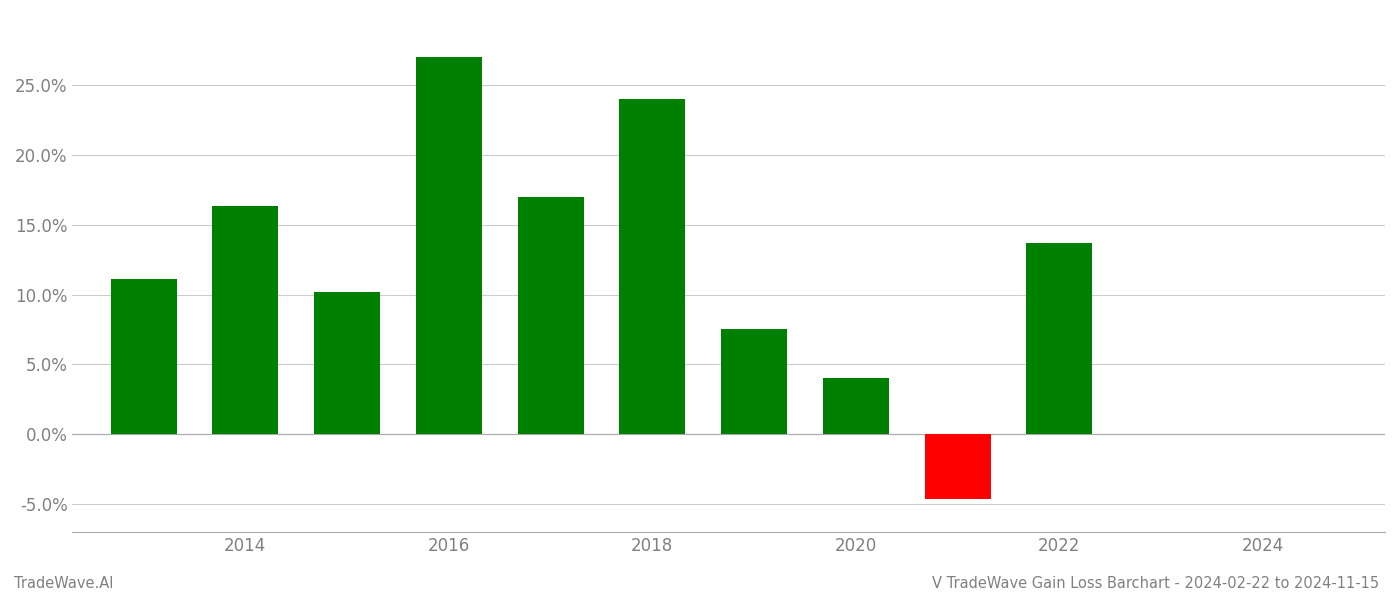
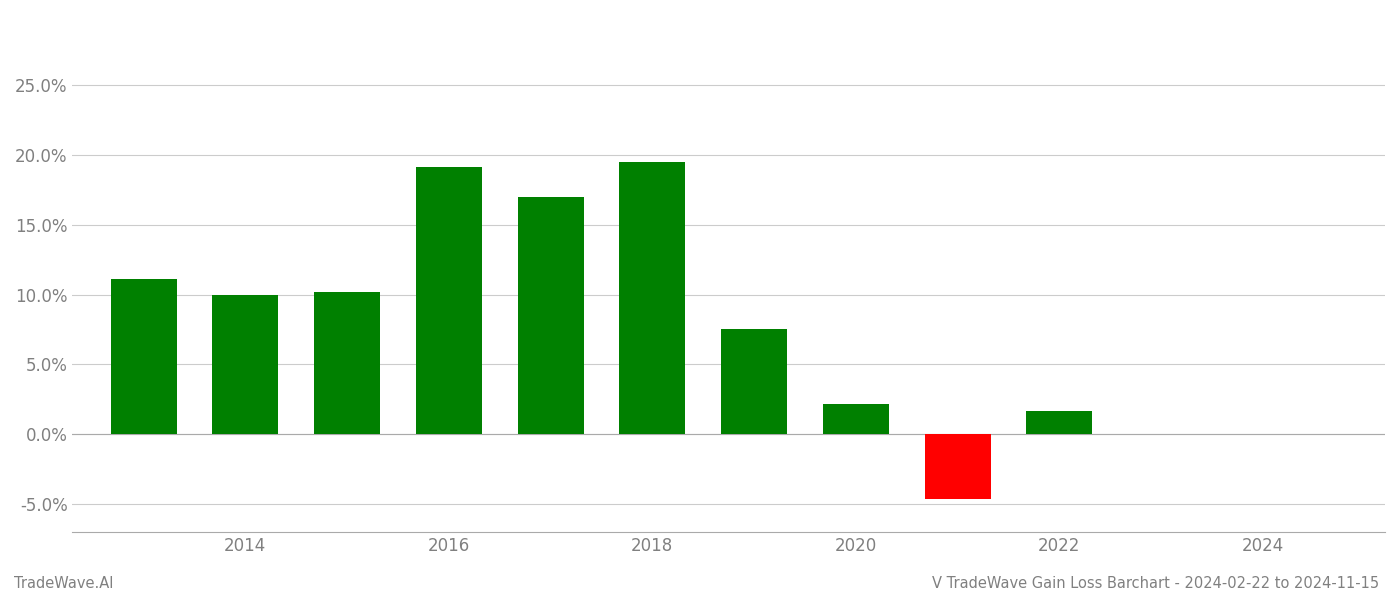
2014: 16.3% -> 10.0%
2016: 27.0% -> 19.1%
2018: 24.0% -> 19.5%
2020: 4.0% -> 2.2%
2022: 13.7% -> 1.7%
